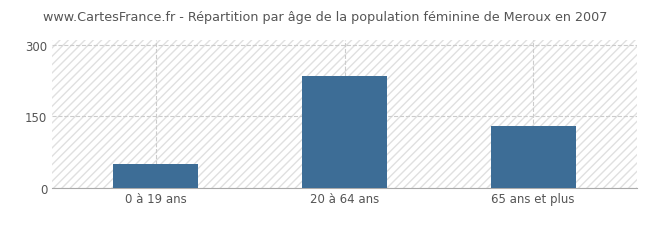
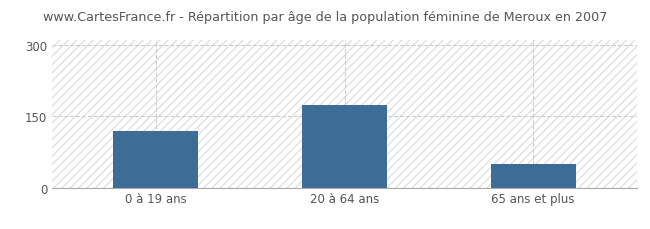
0 à 19 ans: 50 -> 120
20 à 64 ans: 235 -> 175
65 ans et plus: 130 -> 50
